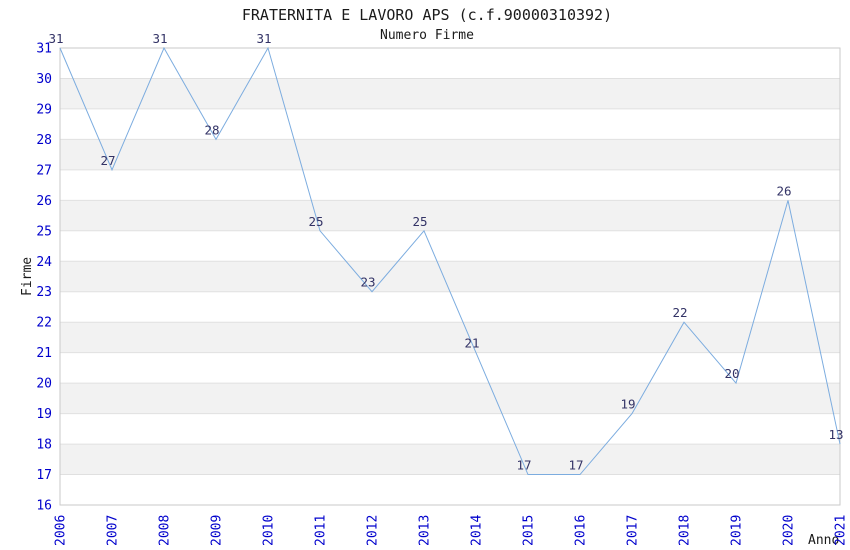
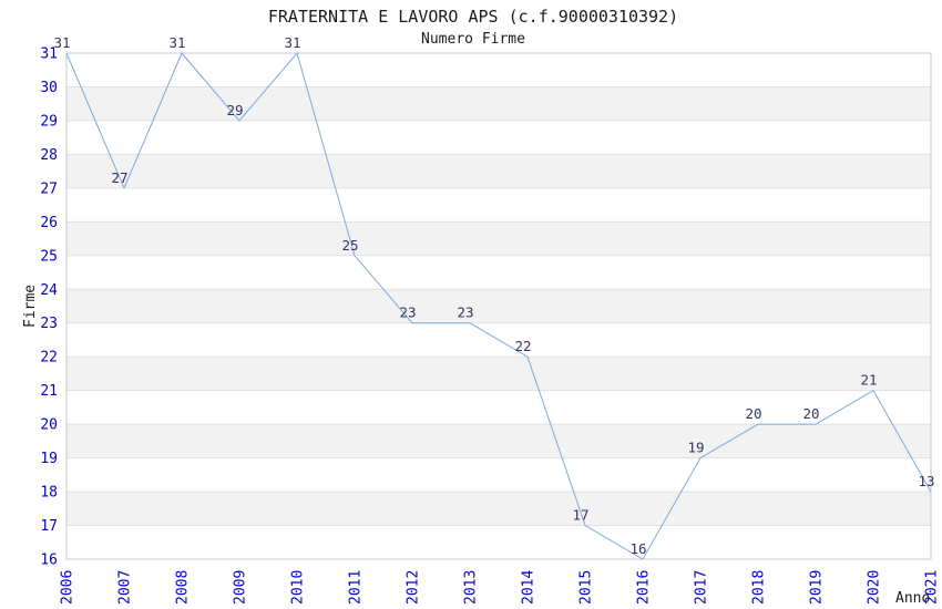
2009: 28 -> 29
2013: 25 -> 23
2014: 21 -> 22
2016: 17 -> 16
2018: 22 -> 20
2020: 26 -> 21
